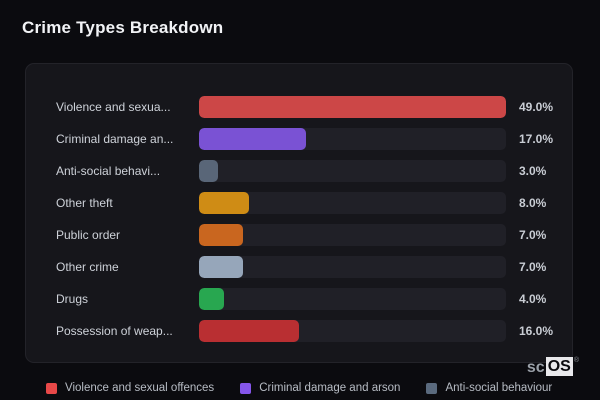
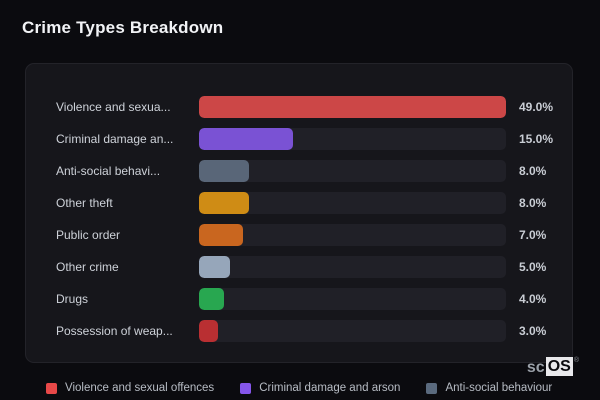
Criminal damage an...: 17.0% -> 15.0%
Anti-social behavi...: 3.0% -> 8.0%
Other crime: 7.0% -> 5.0%
Possession of weap...: 16.0% -> 3.0%
